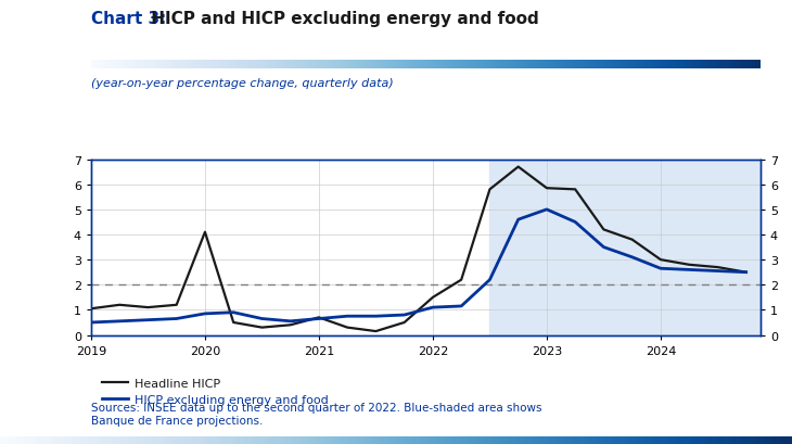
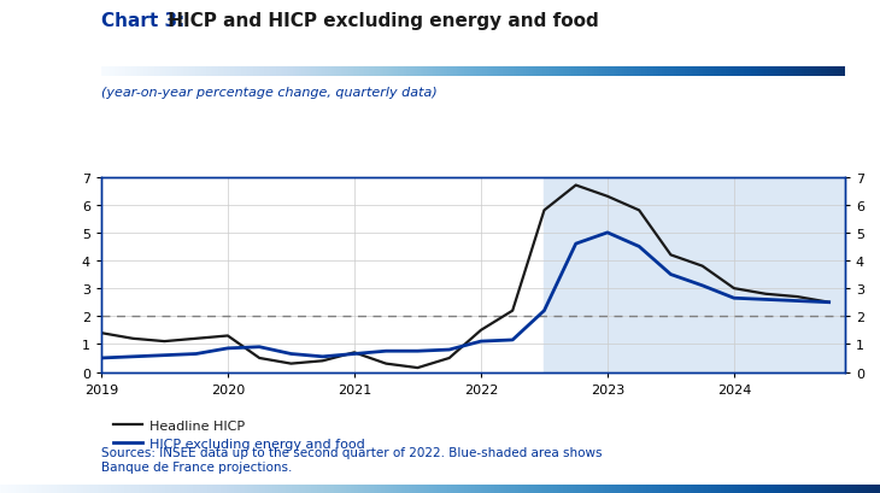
Headline HICP/2019: 1.05 -> 1.40
Headline HICP/2020: 4.10 -> 1.30
Headline HICP/2023: 5.85 -> 6.30
